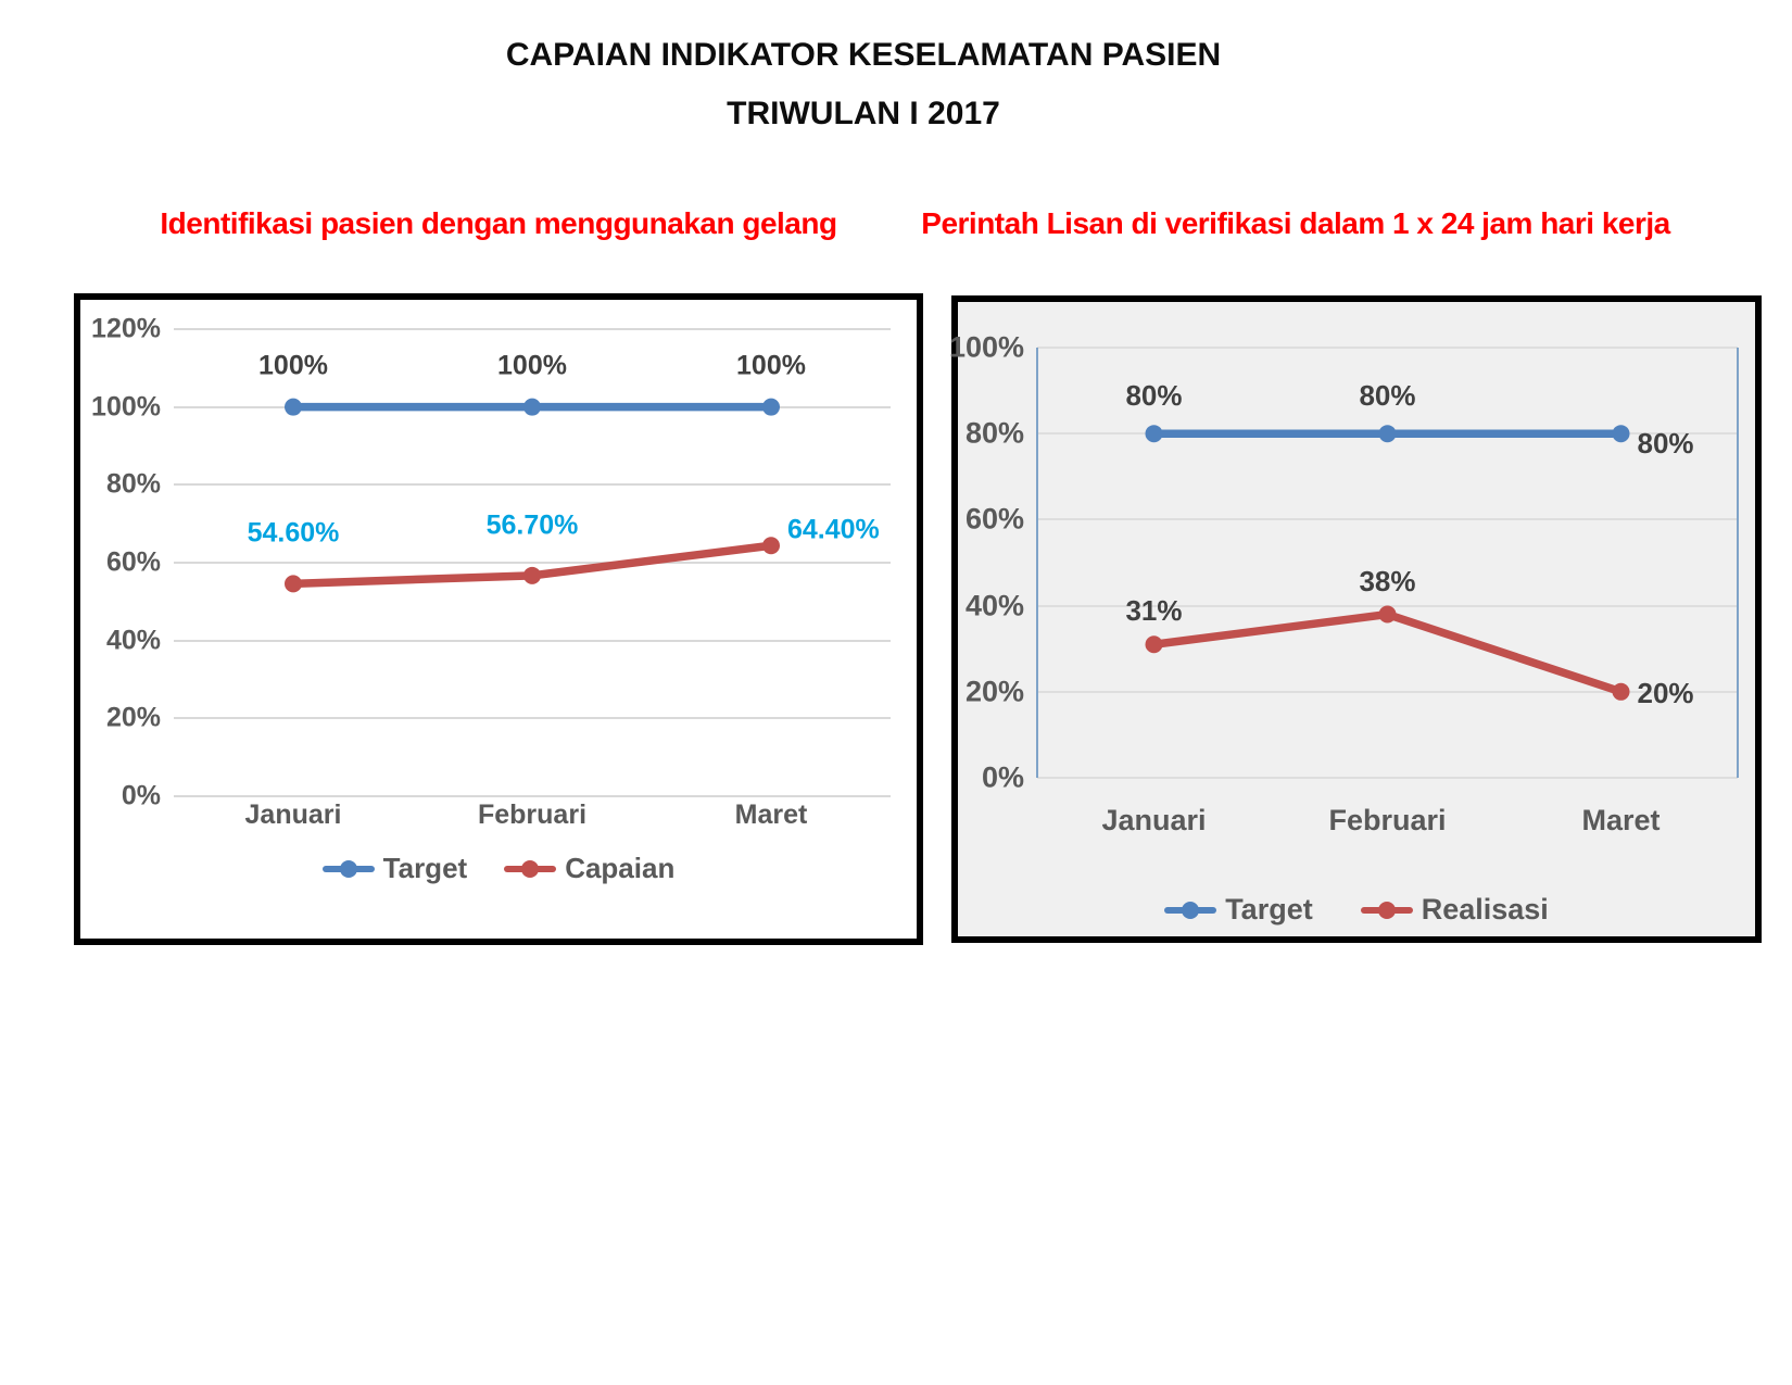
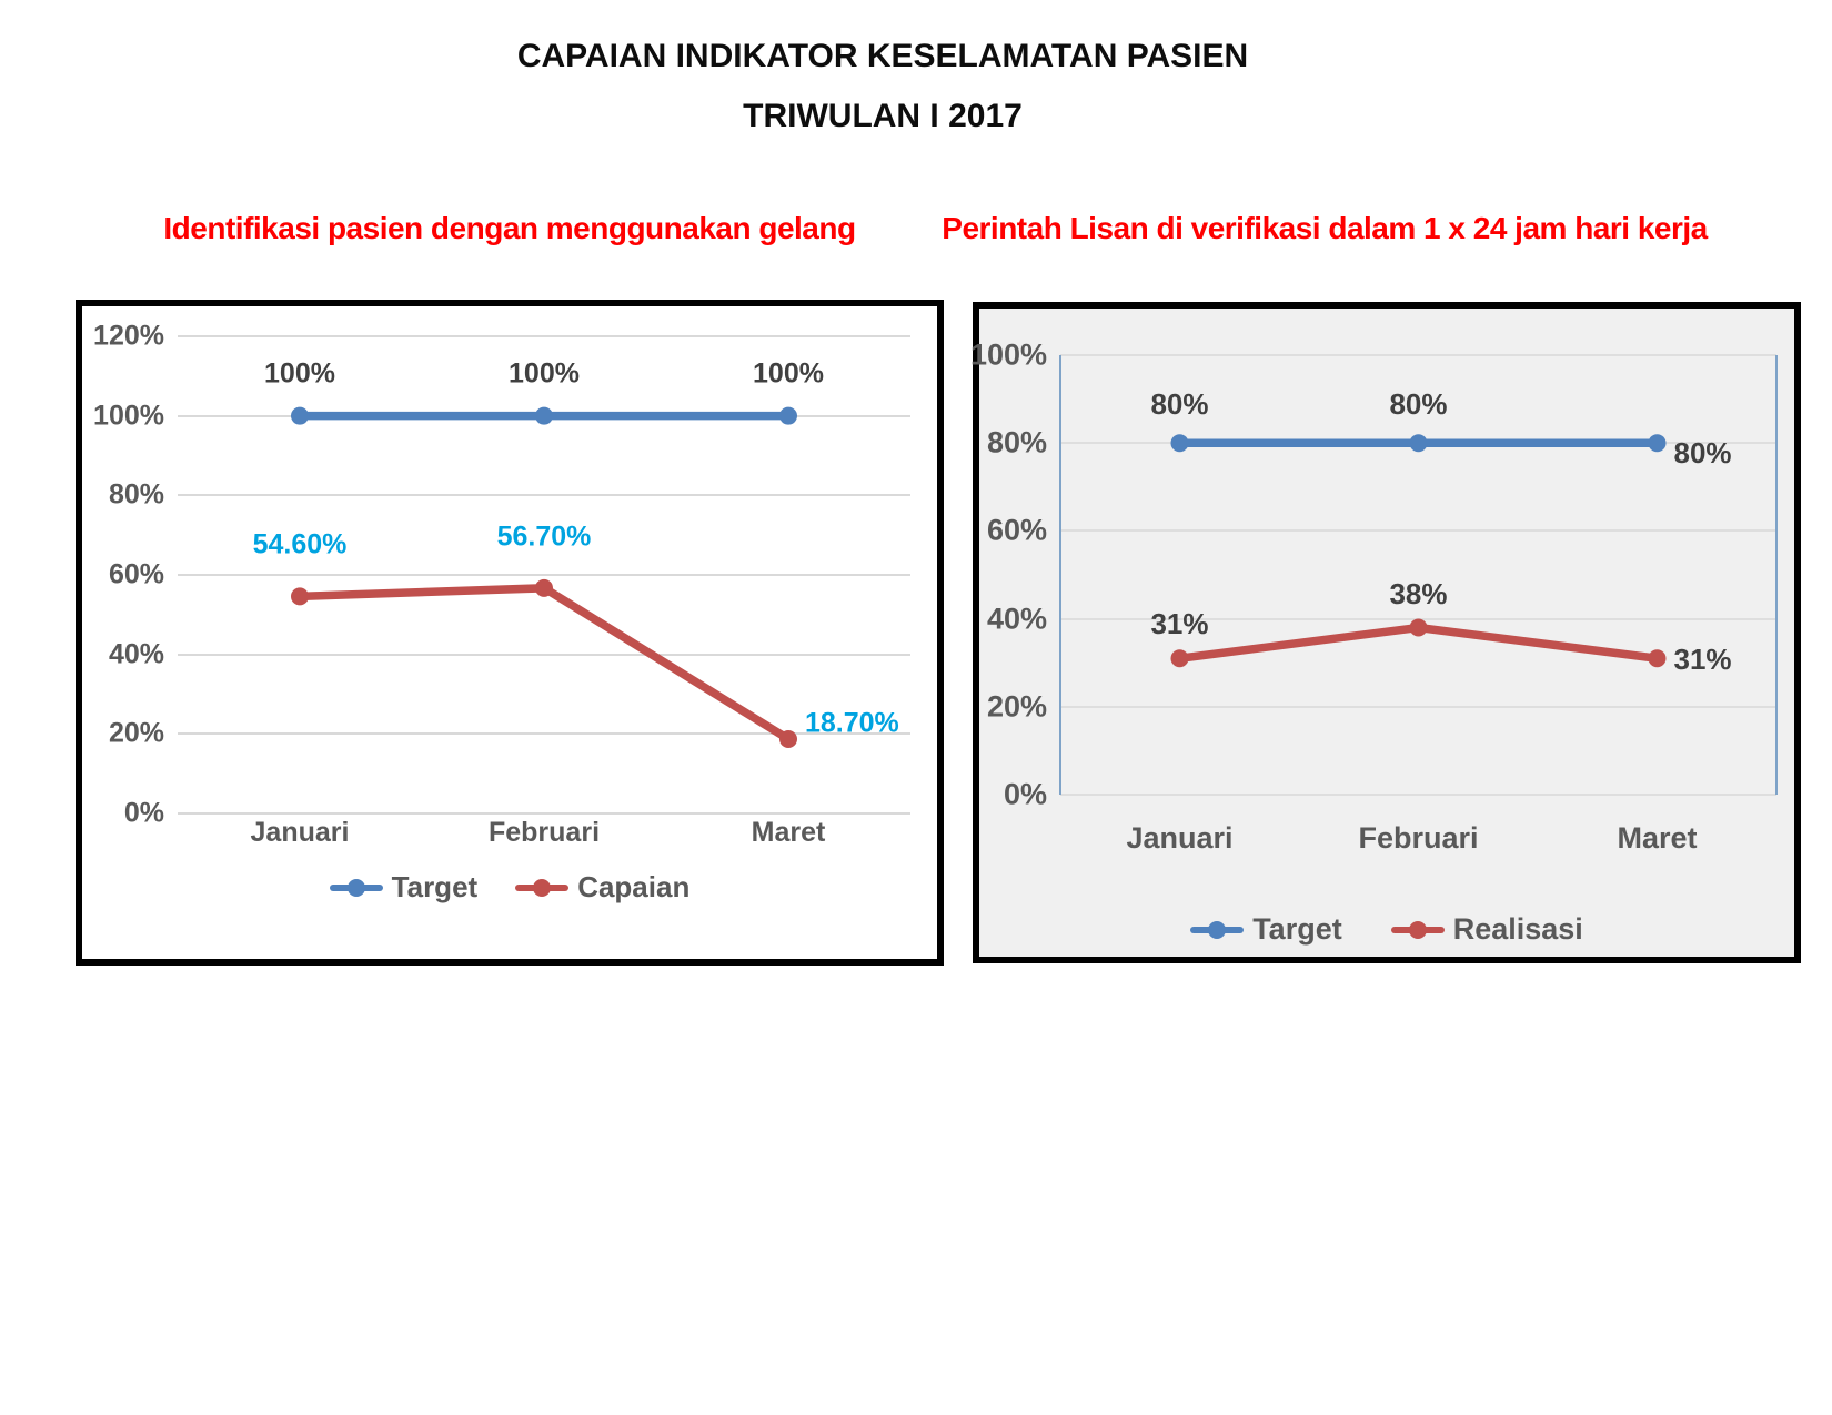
Identifikasi pasien dengan menggunakan gelang/Capaian/Maret: 64.40% -> 18.70%
Perintah Lisan di verifikasi dalam 1 x 24 jam hari kerja/Realisasi/Maret: 20% -> 31%
